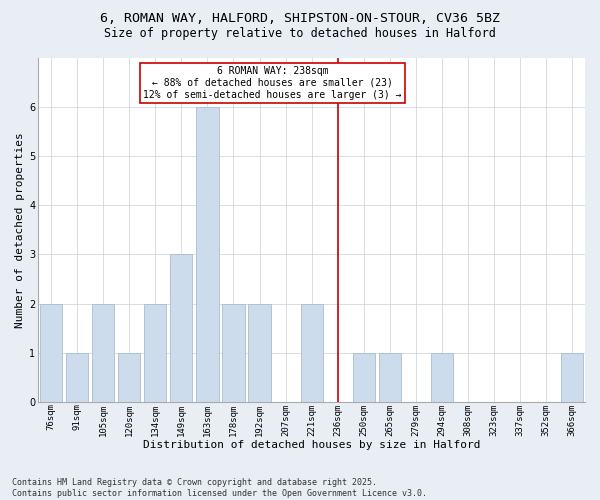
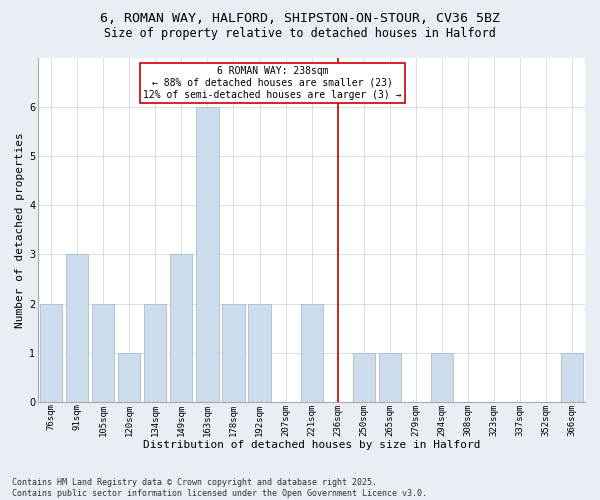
91sqm: 1 -> 3
